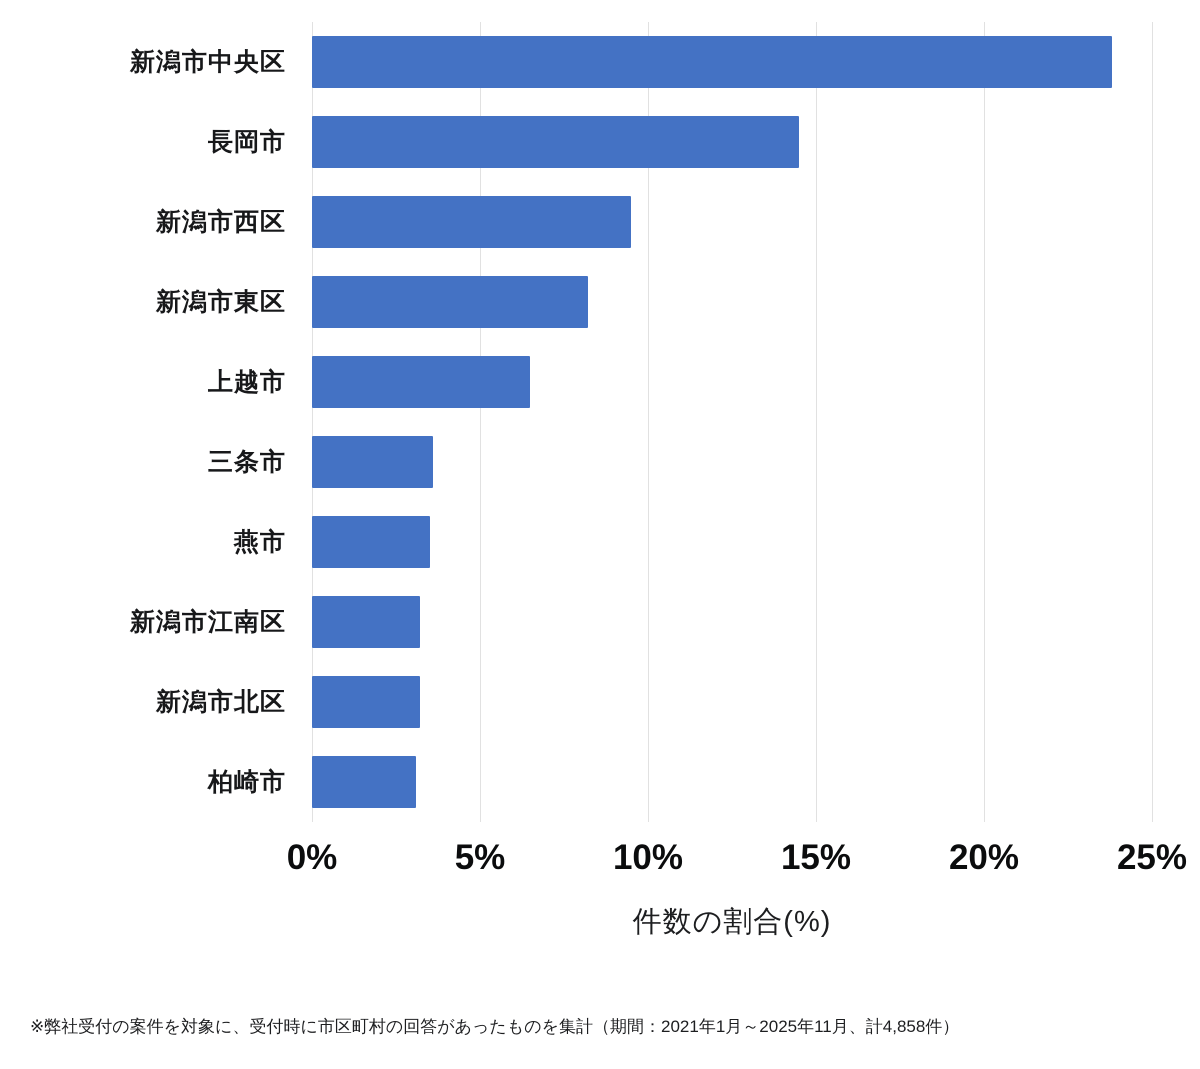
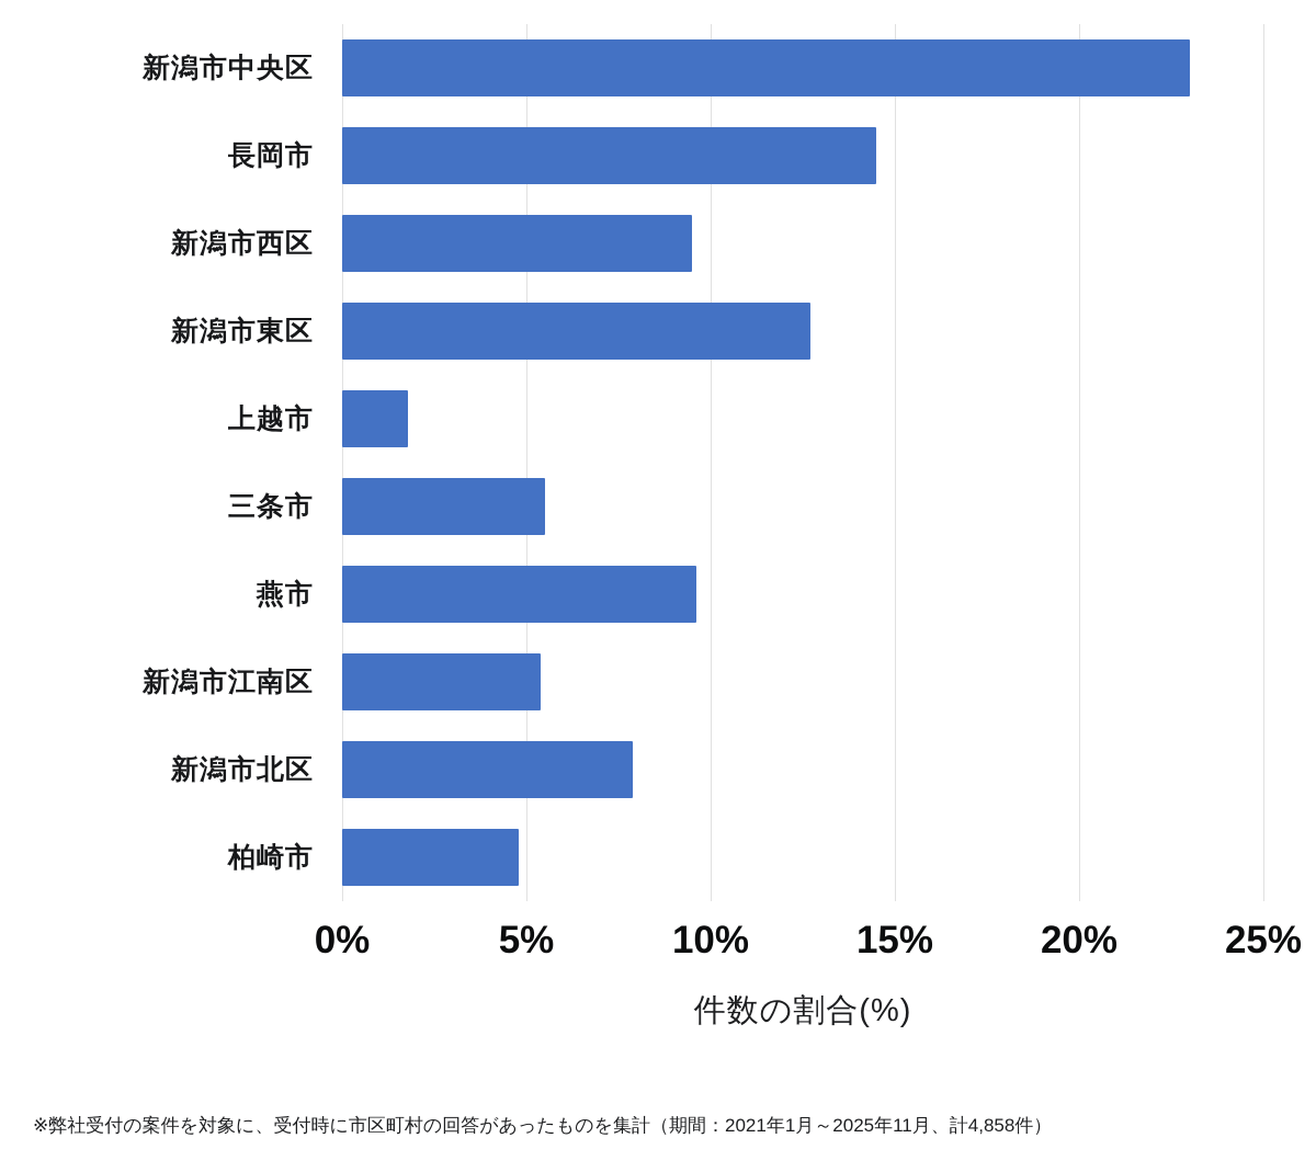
新潟市中央区: 23.8% -> 23.0%
新潟市東区: 8.2% -> 12.7%
上越市: 6.5% -> 1.8%
三条市: 3.6% -> 5.5%
燕市: 3.5% -> 9.6%
新潟市江南区: 3.2% -> 5.4%
新潟市北区: 3.2% -> 7.9%
柏崎市: 3.1% -> 4.8%
